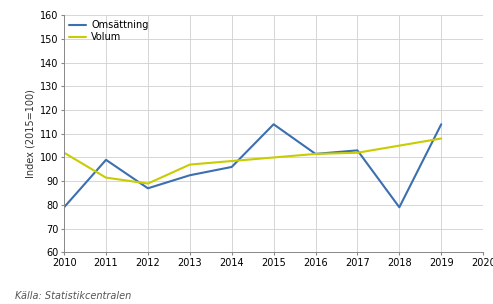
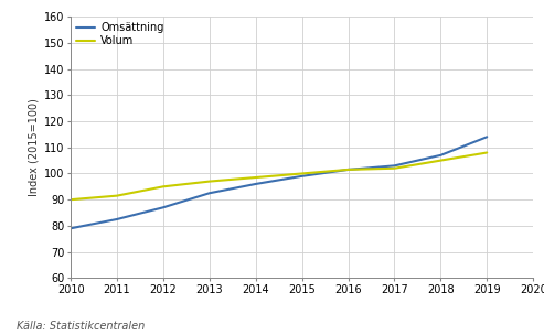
Volum/2010: 102.0 -> 90.0
Omsättning/2011: 99.0 -> 82.5
Volum/2012: 89.0 -> 95.0
Omsättning/2015: 114.0 -> 99.0
Omsättning/2018: 79.0 -> 107.0
